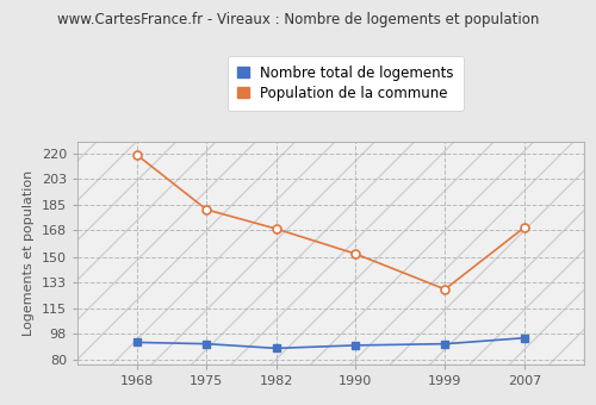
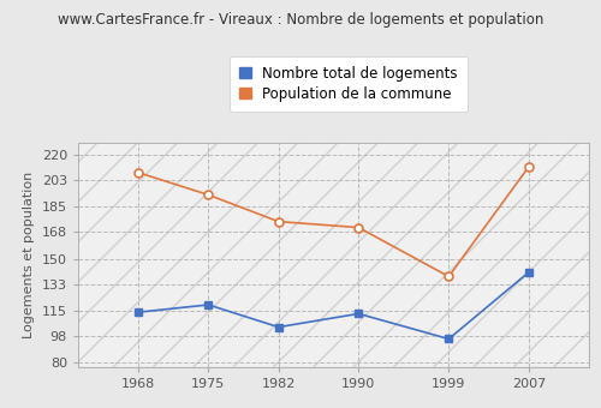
Nombre total de logements/1968: 92 -> 114
Population de la commune/1968: 219 -> 208
Nombre total de logements/1975: 91 -> 119
Population de la commune/1975: 182 -> 193
Nombre total de logements/1982: 88 -> 104
Population de la commune/1982: 169 -> 175
Nombre total de logements/1990: 90 -> 113
Population de la commune/1990: 152 -> 171
Nombre total de logements/1999: 91 -> 96
Population de la commune/1999: 128 -> 138
Nombre total de logements/2007: 95 -> 141
Population de la commune/2007: 170 -> 212
